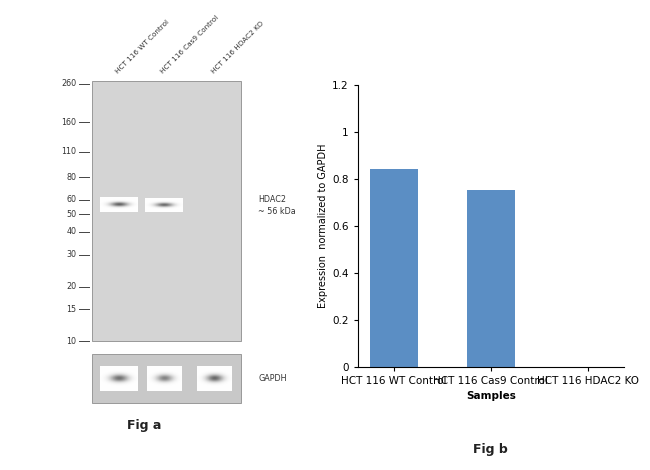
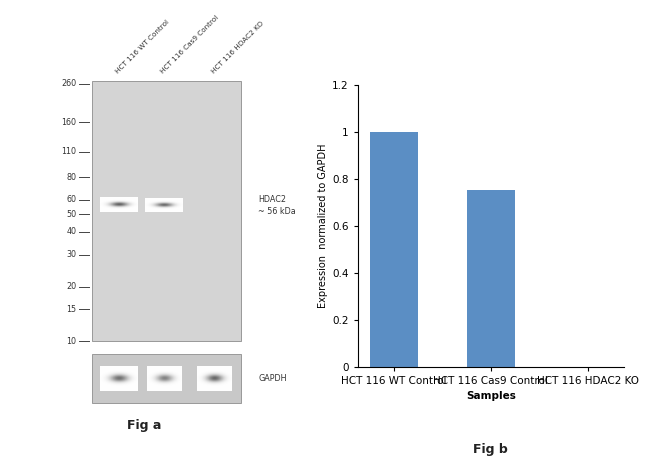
HCT 116 WT Control: 0.84 -> 1.00
